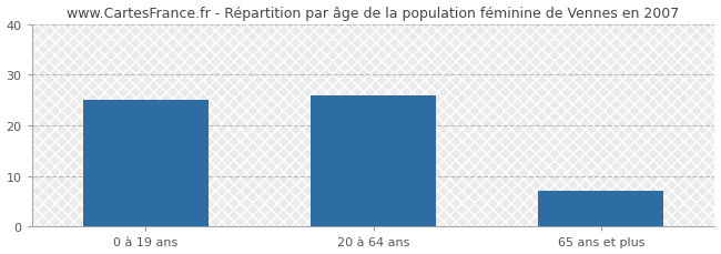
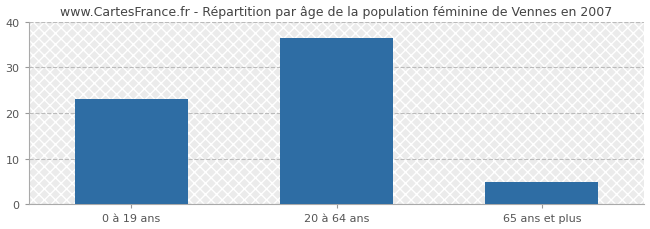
0 à 19 ans: 25.0 -> 23.0
20 à 64 ans: 26.0 -> 36.5
65 ans et plus: 7.0 -> 5.0
